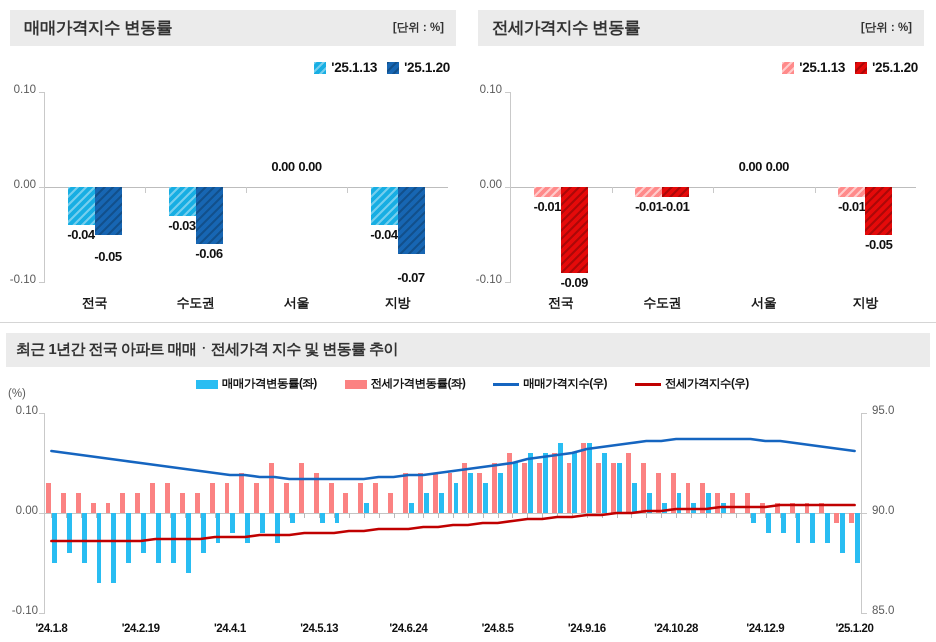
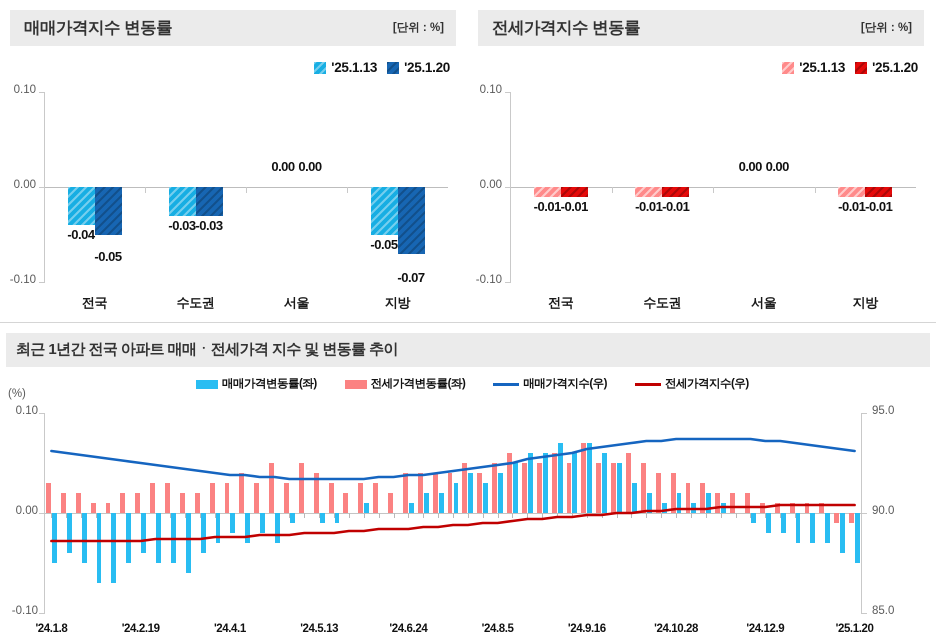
매매가격지수 변동률/'25.1.20/수도권: -0.06 -> -0.03
매매가격지수 변동률/'25.1.13/지방: -0.04 -> -0.05
전세가격지수 변동률/'25.1.20/전국: -0.09 -> -0.01
전세가격지수 변동률/'25.1.20/지방: -0.05 -> -0.01
